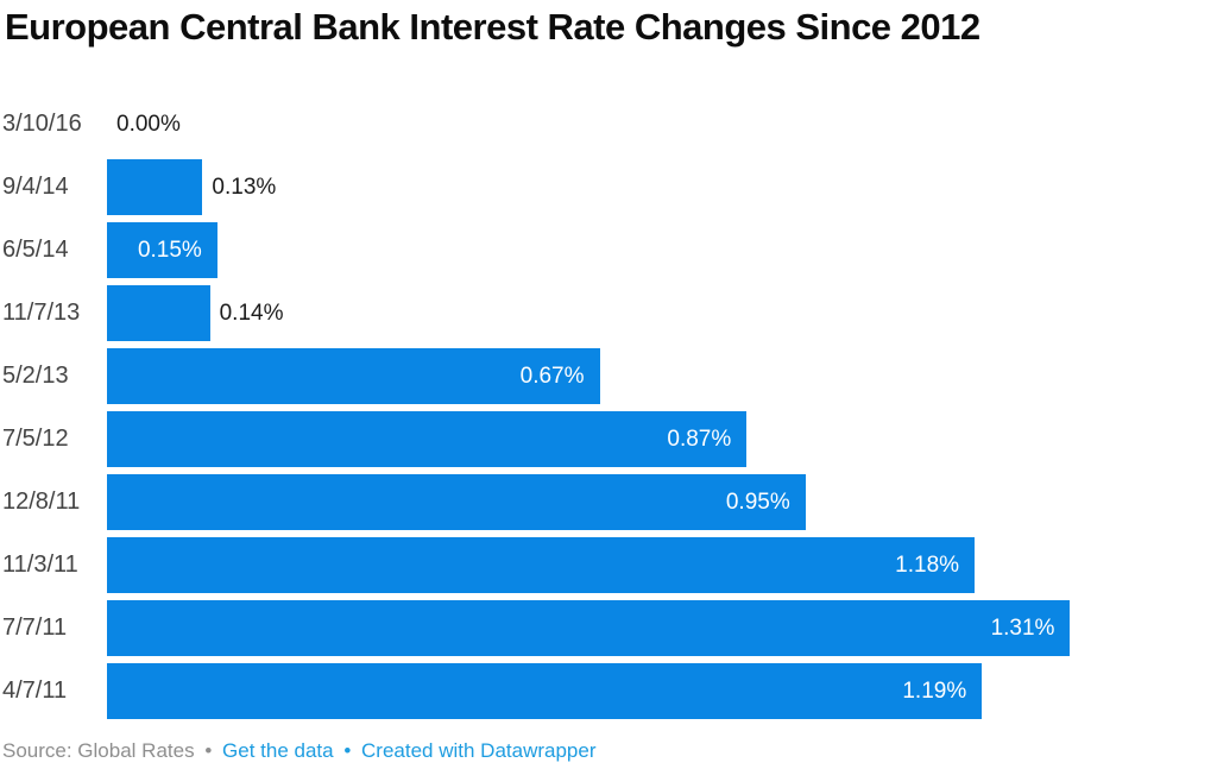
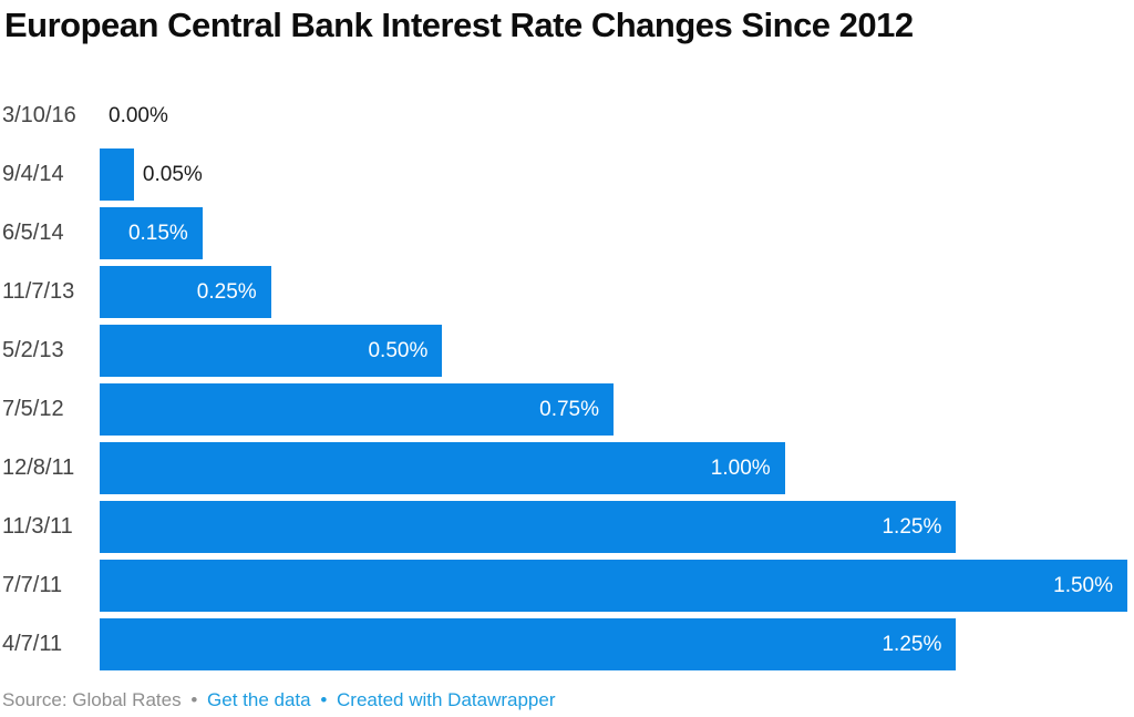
9/4/14: 0.13% -> 0.05%
11/7/13: 0.14% -> 0.25%
5/2/13: 0.67% -> 0.50%
7/5/12: 0.87% -> 0.75%
12/8/11: 0.95% -> 1.00%
11/3/11: 1.18% -> 1.25%
7/7/11: 1.31% -> 1.50%
4/7/11: 1.19% -> 1.25%
